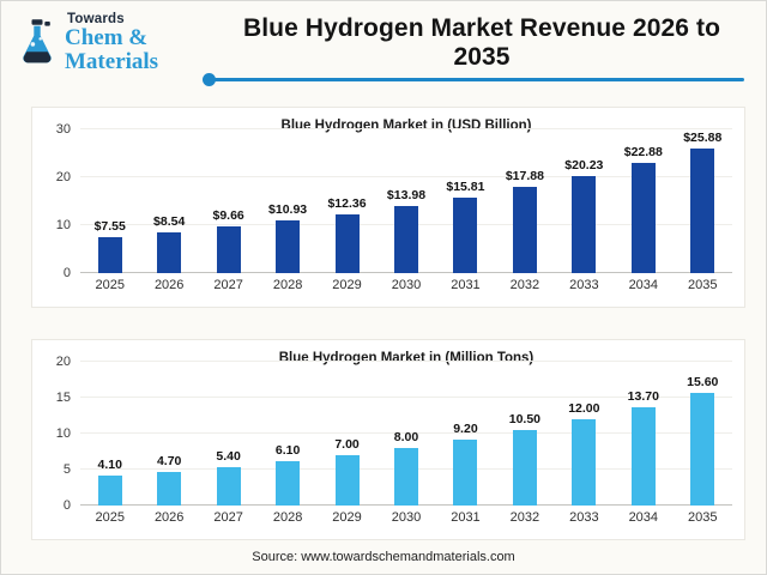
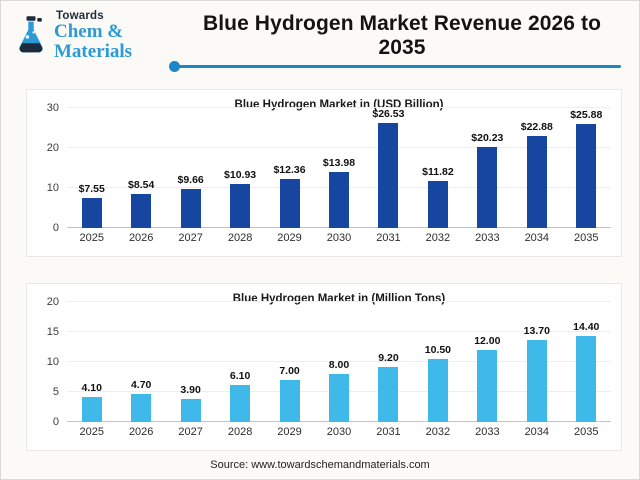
Blue Hydrogen Market in (USD Billion)/2031: $15.81 -> $26.53
Blue Hydrogen Market in (USD Billion)/2032: $17.88 -> $11.82
Blue Hydrogen Market in (Million Tons)/2027: 5.40 -> 3.90
Blue Hydrogen Market in (Million Tons)/2035: 15.60 -> 14.40
